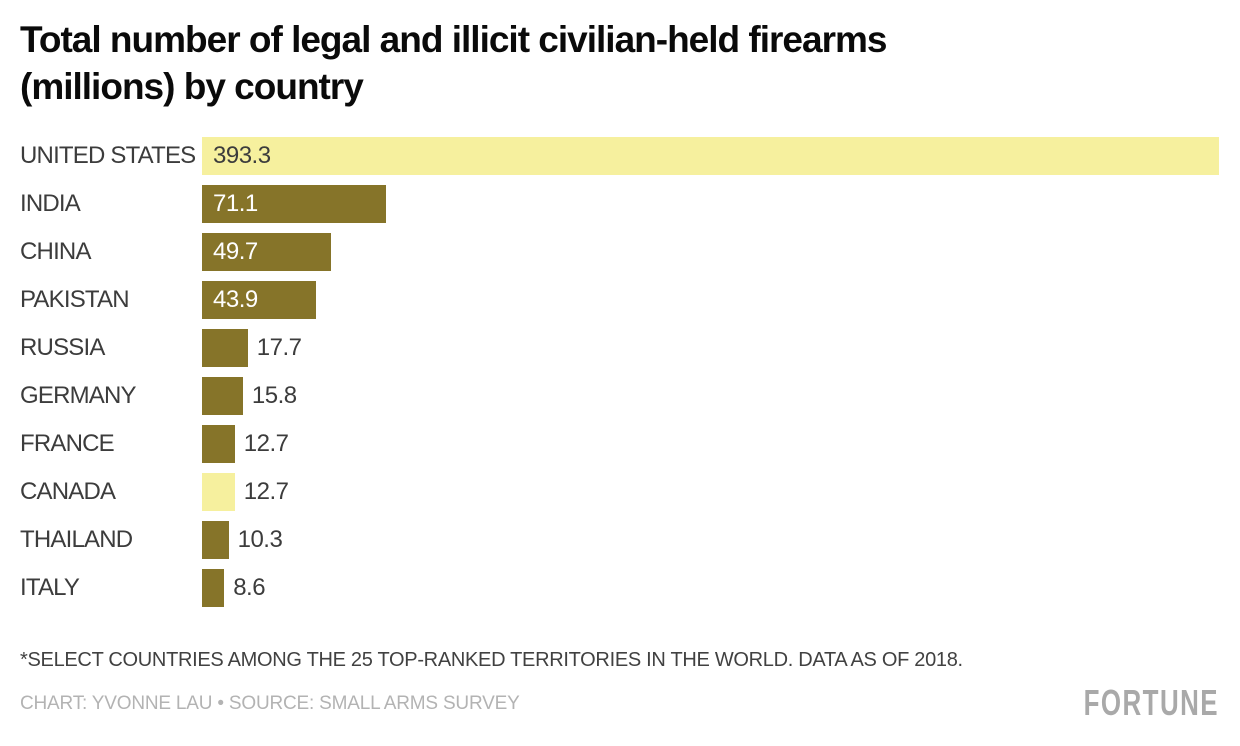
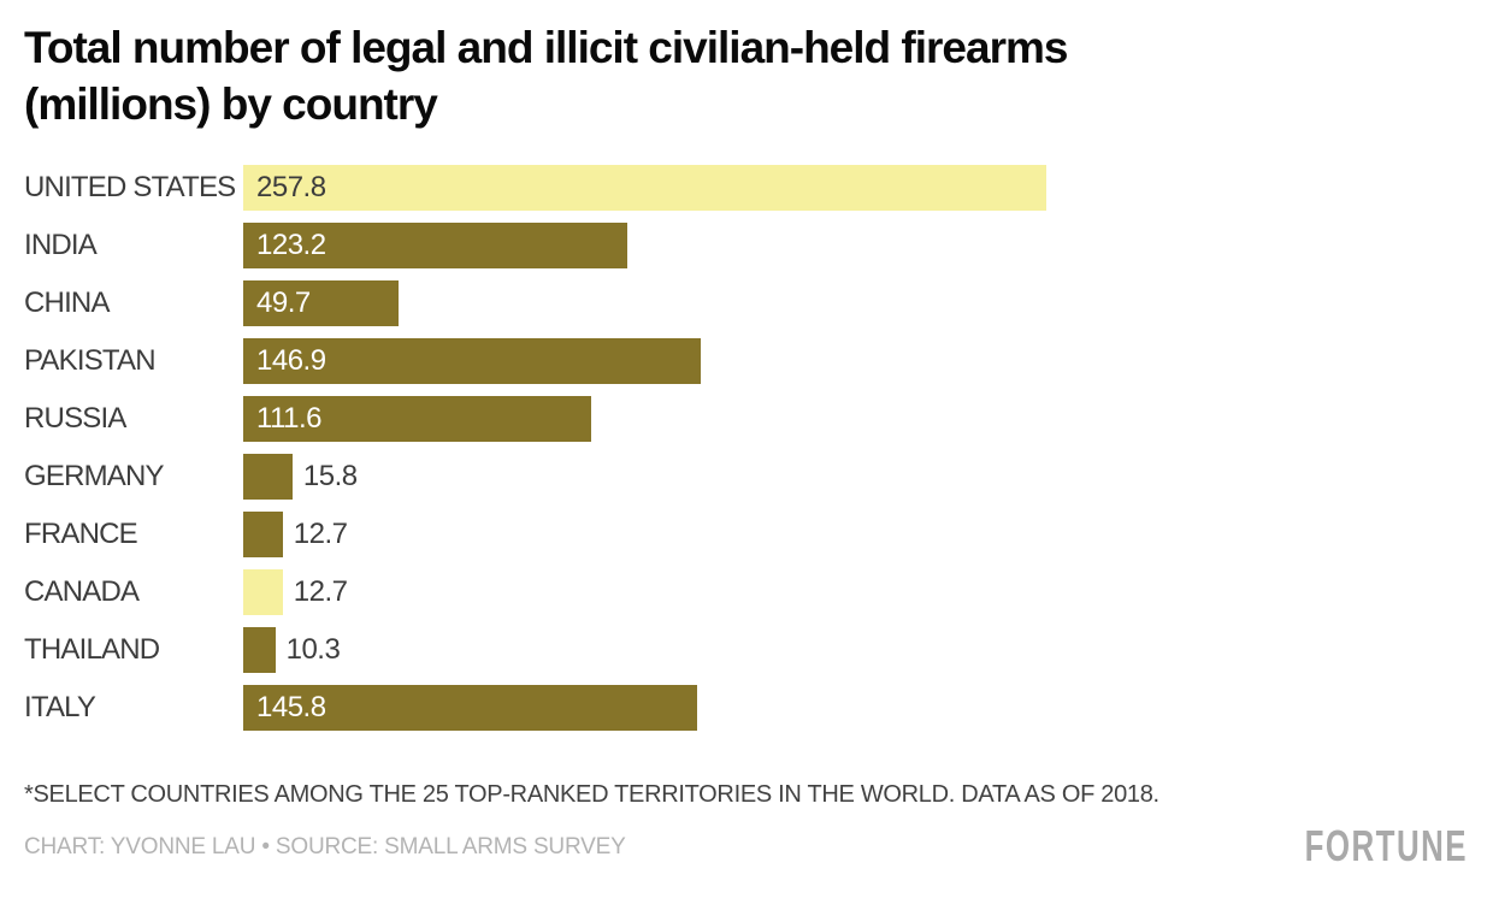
UNITED STATES: 393.3 -> 257.8
INDIA: 71.1 -> 123.2
PAKISTAN: 43.9 -> 146.9
RUSSIA: 17.7 -> 111.6
ITALY: 8.6 -> 145.8
